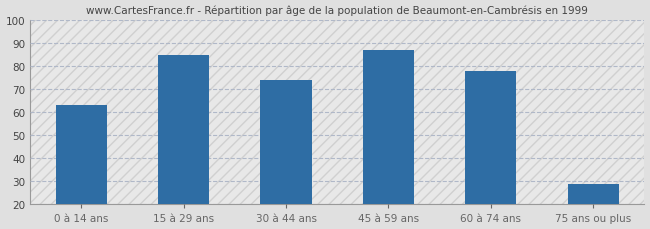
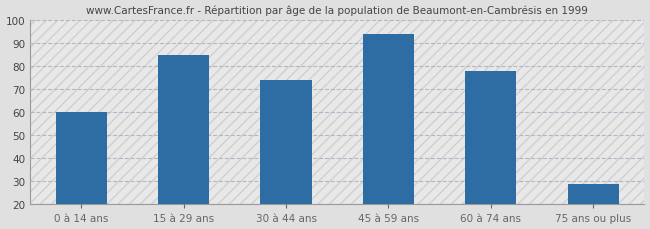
0 à 14 ans: 63 -> 60
45 à 59 ans: 87 -> 94
